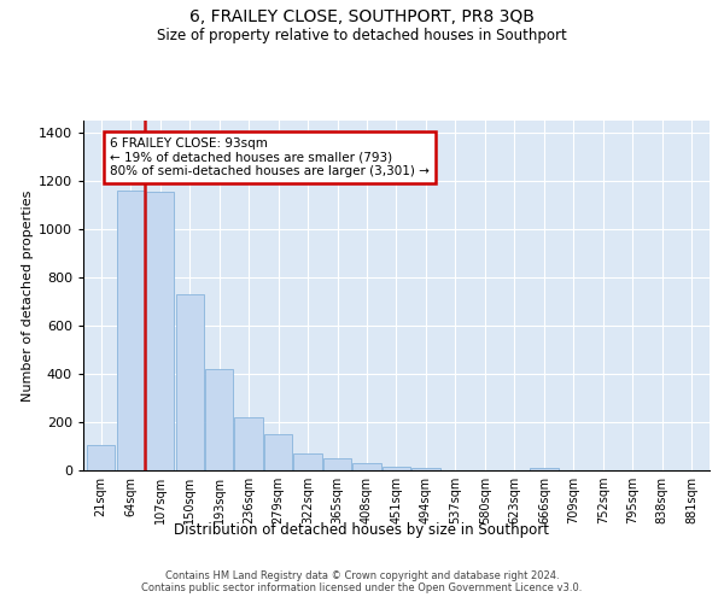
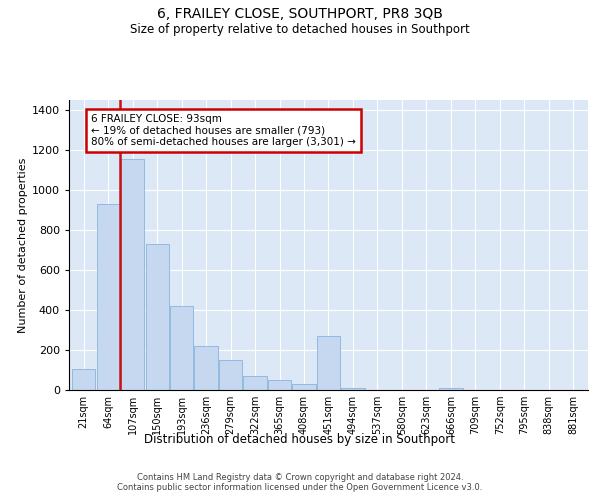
64sqm: 1160 -> 930
451sqm: 20 -> 270
